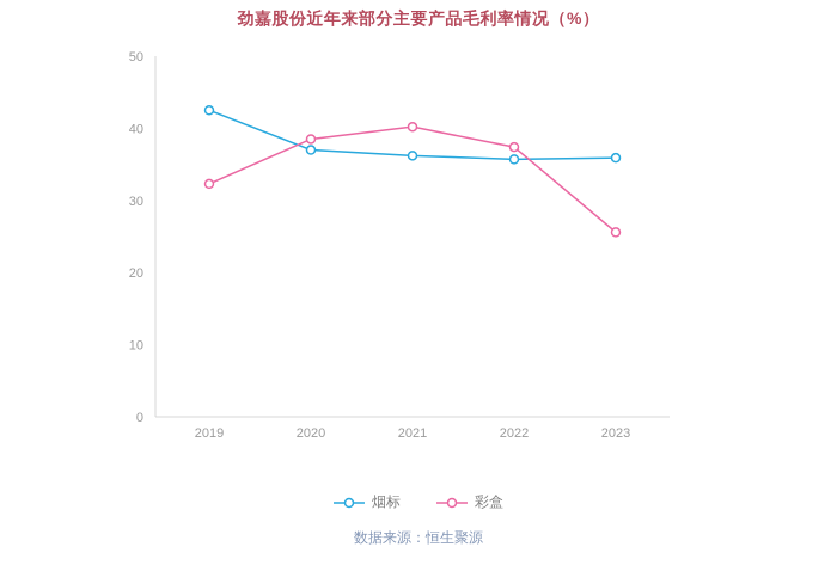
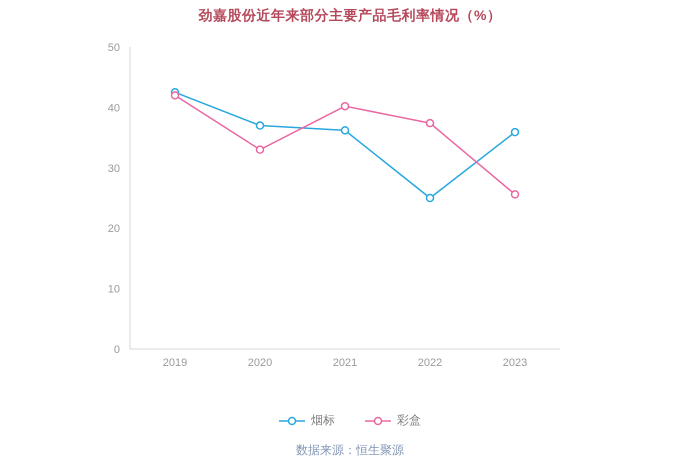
彩盒/2019: 32 -> 42
彩盒/2020: 38 -> 33
烟标/2022: 36 -> 25
